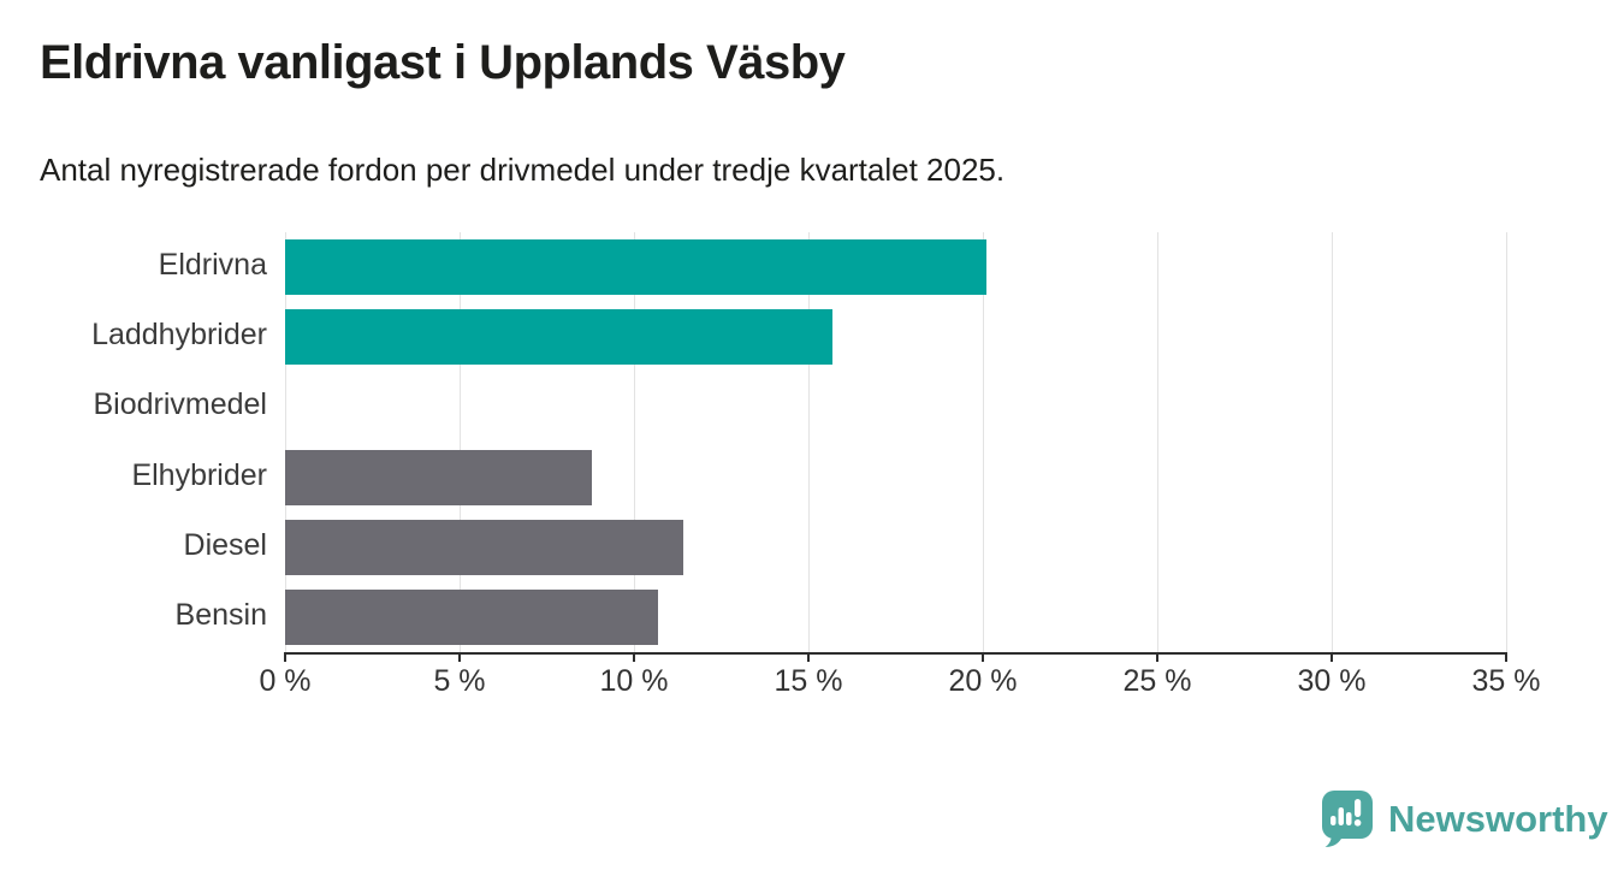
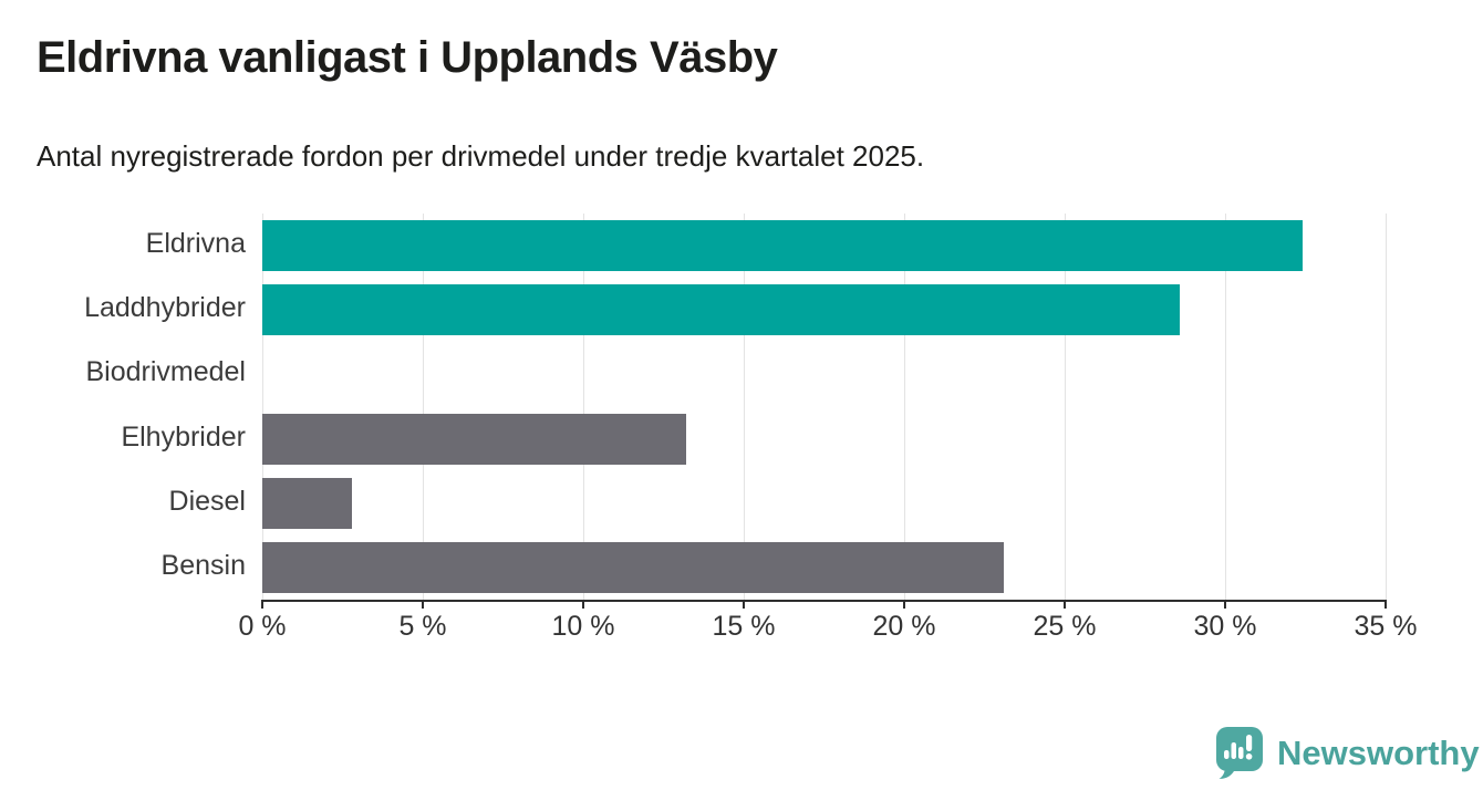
Eldrivna: 20.1% -> 32.4%
Laddhybrider: 15.7% -> 28.6%
Elhybrider: 8.8% -> 13.2%
Diesel: 11.4% -> 2.8%
Bensin: 10.7% -> 23.1%
